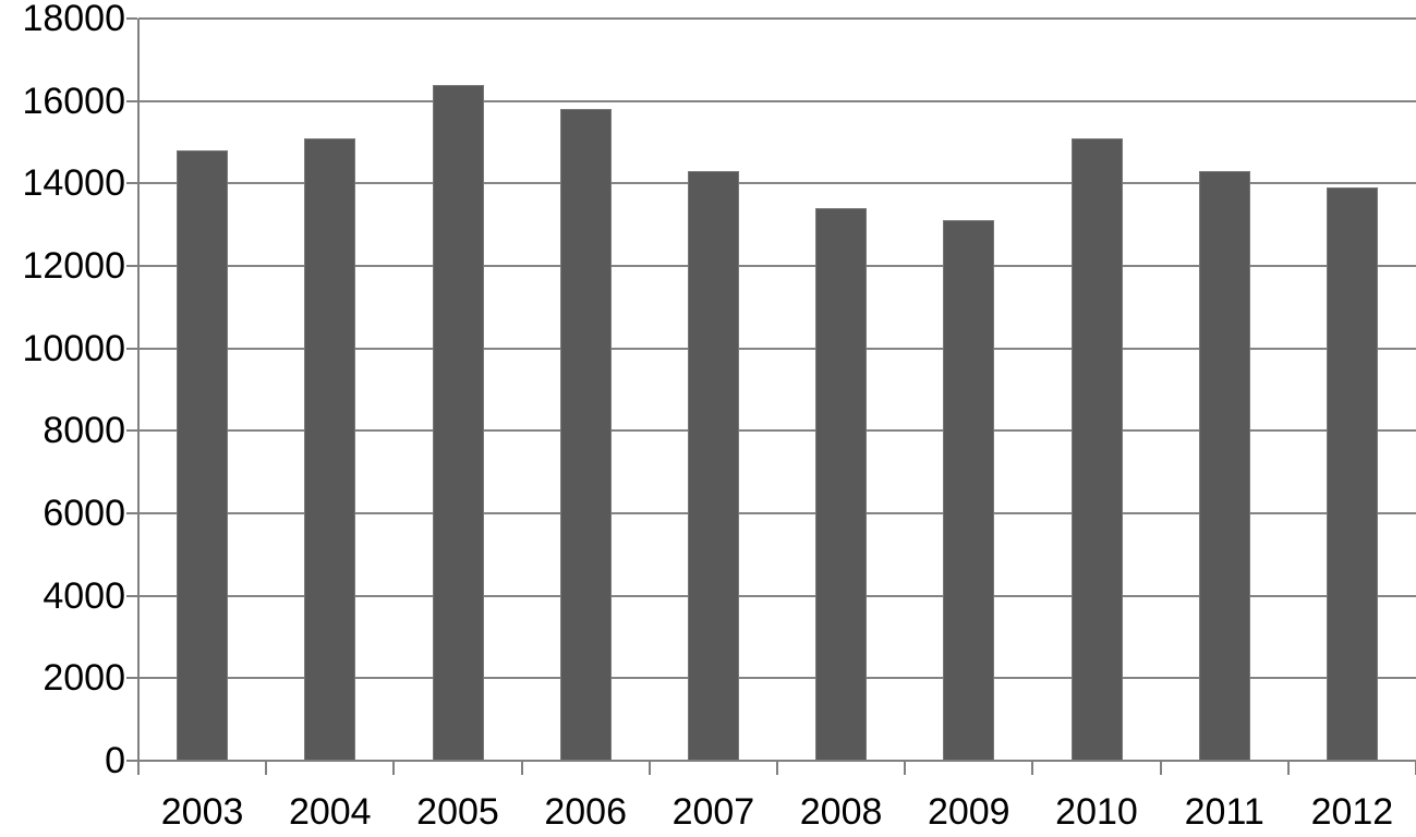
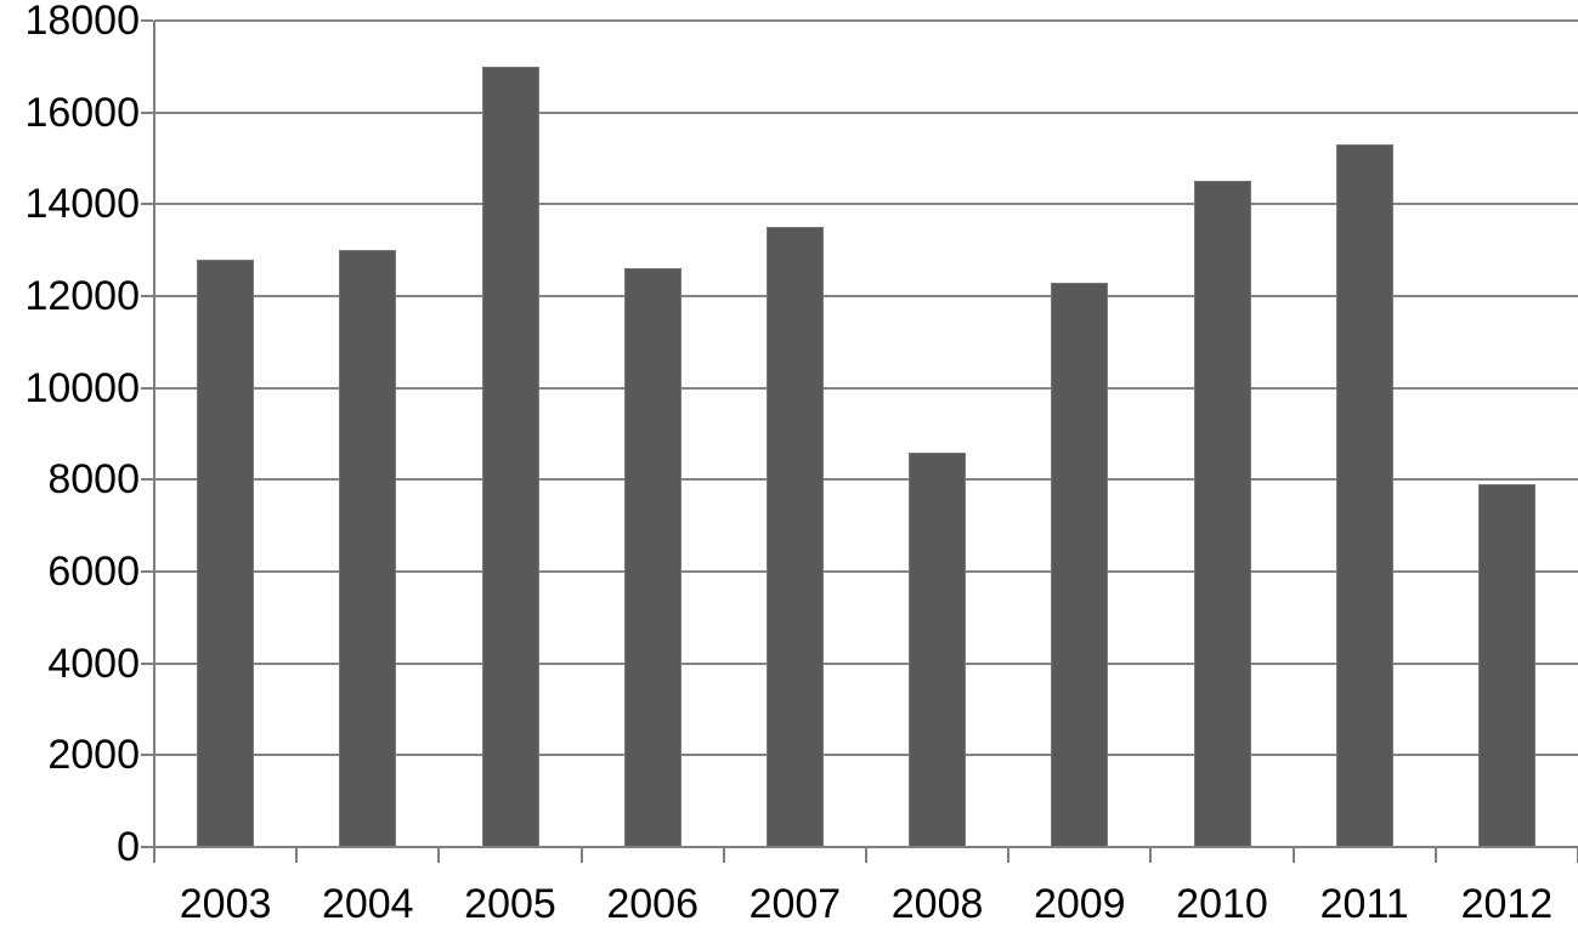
2003: 14800 -> 12800
2004: 15100 -> 13000
2005: 16400 -> 17000
2006: 15800 -> 12600
2007: 14300 -> 13500
2008: 13400 -> 8600
2009: 13100 -> 12300
2010: 15100 -> 14500
2011: 14300 -> 15300
2012: 13900 -> 7900
